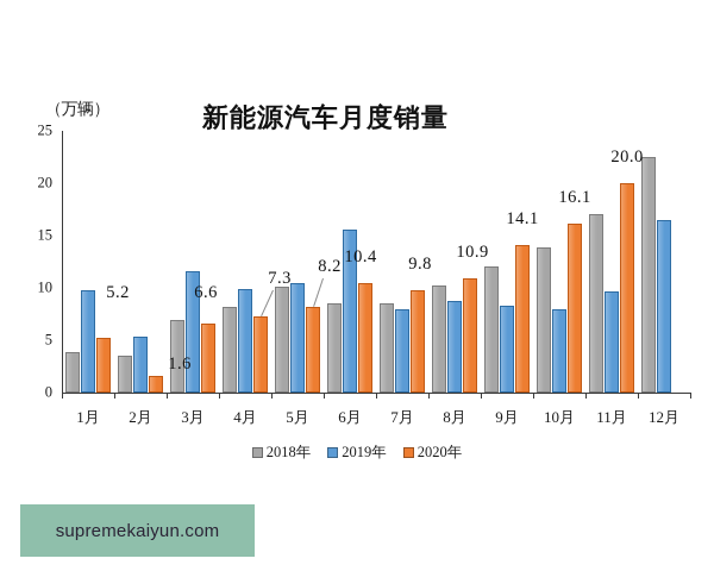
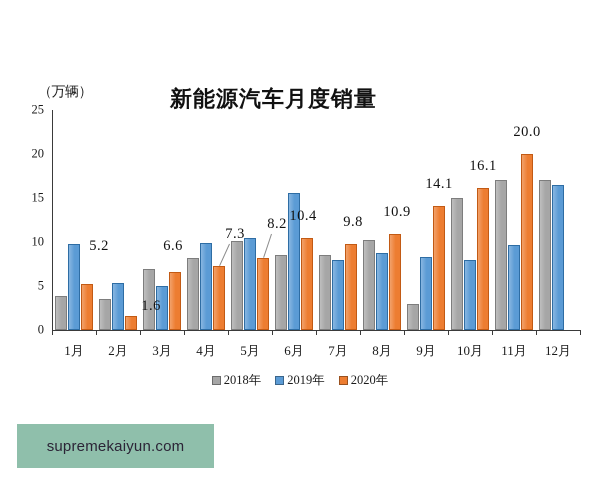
2019年/3月: 12 -> 5
2018年/9月: 12 -> 3
2018年/10月: 14 -> 15
2018年/12月: 22 -> 17
